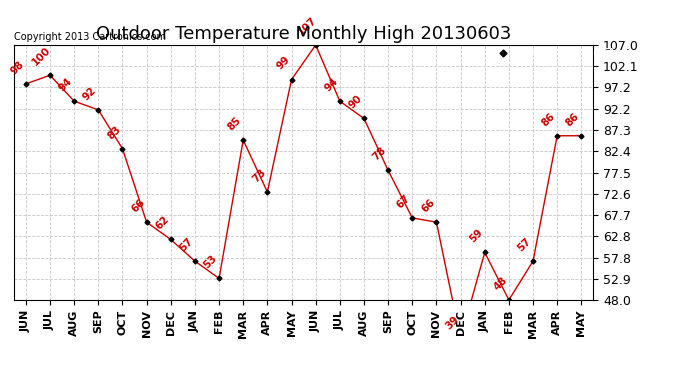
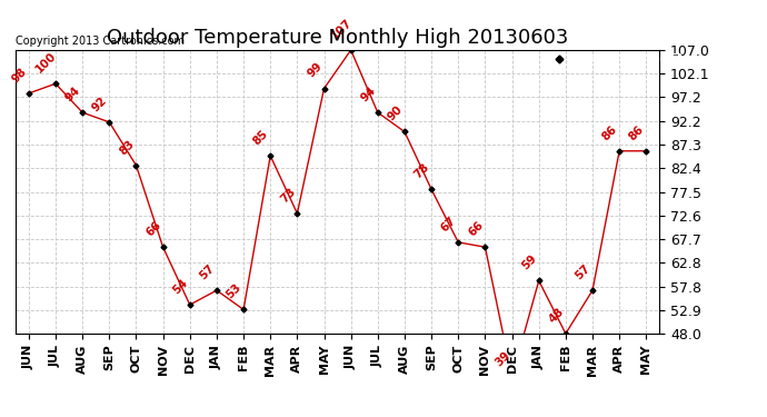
DEC: 62 -> 54
